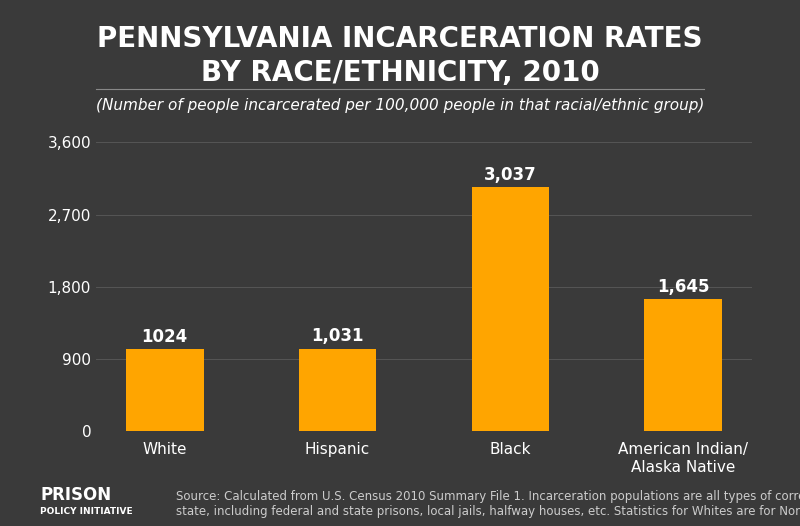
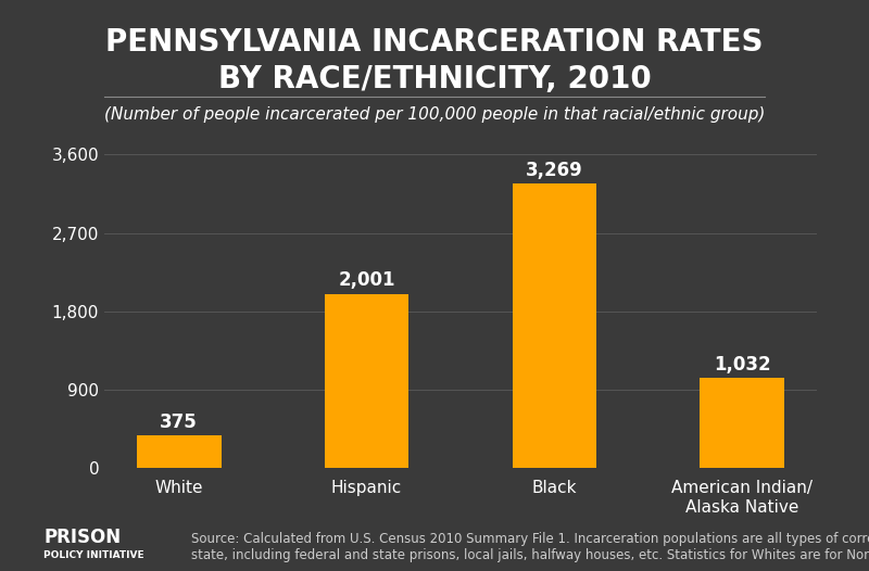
White: 1024 -> 375
Hispanic: 1,031 -> 2,001
Black: 3,037 -> 3,269
American Indian/ Alaska Native: 1,645 -> 1,032
